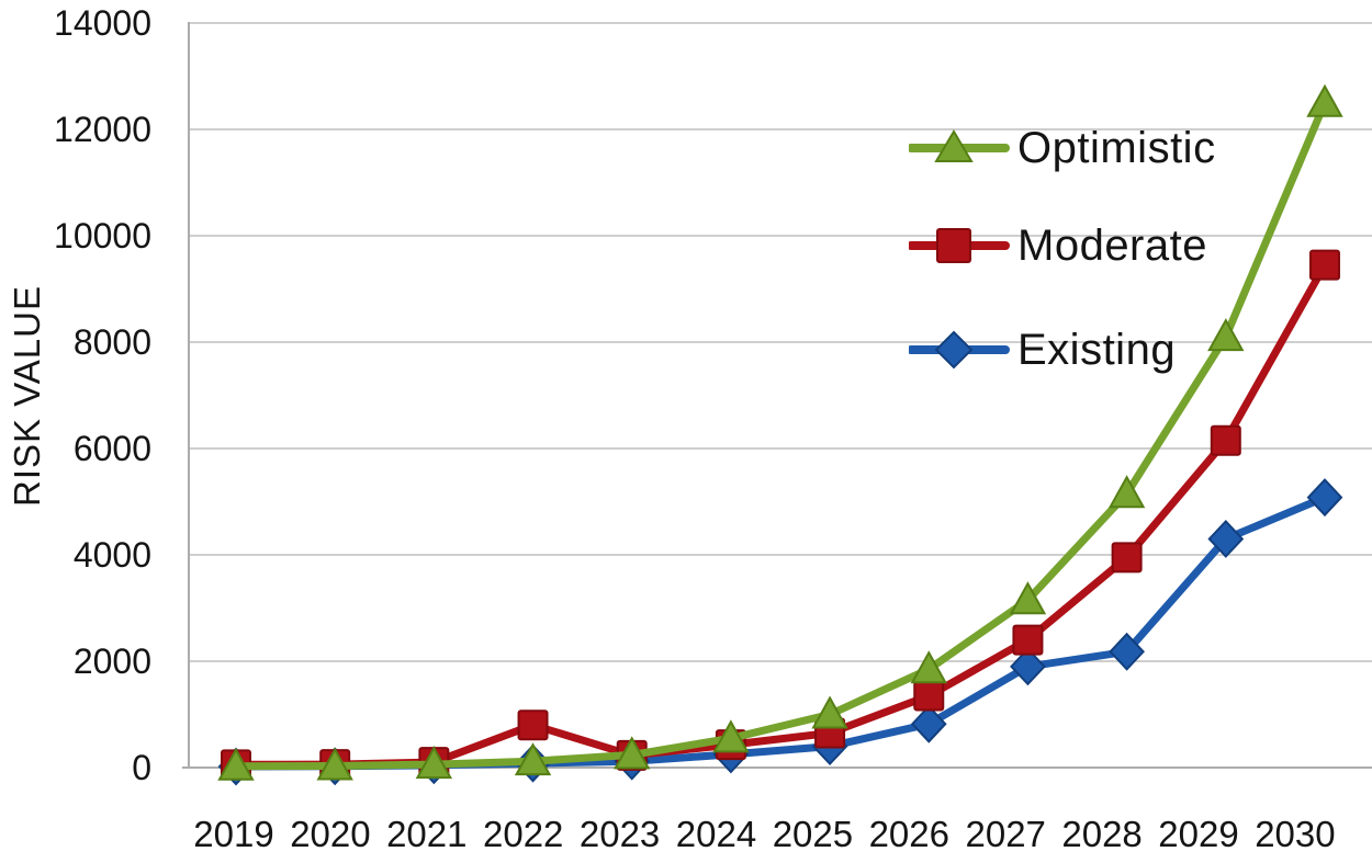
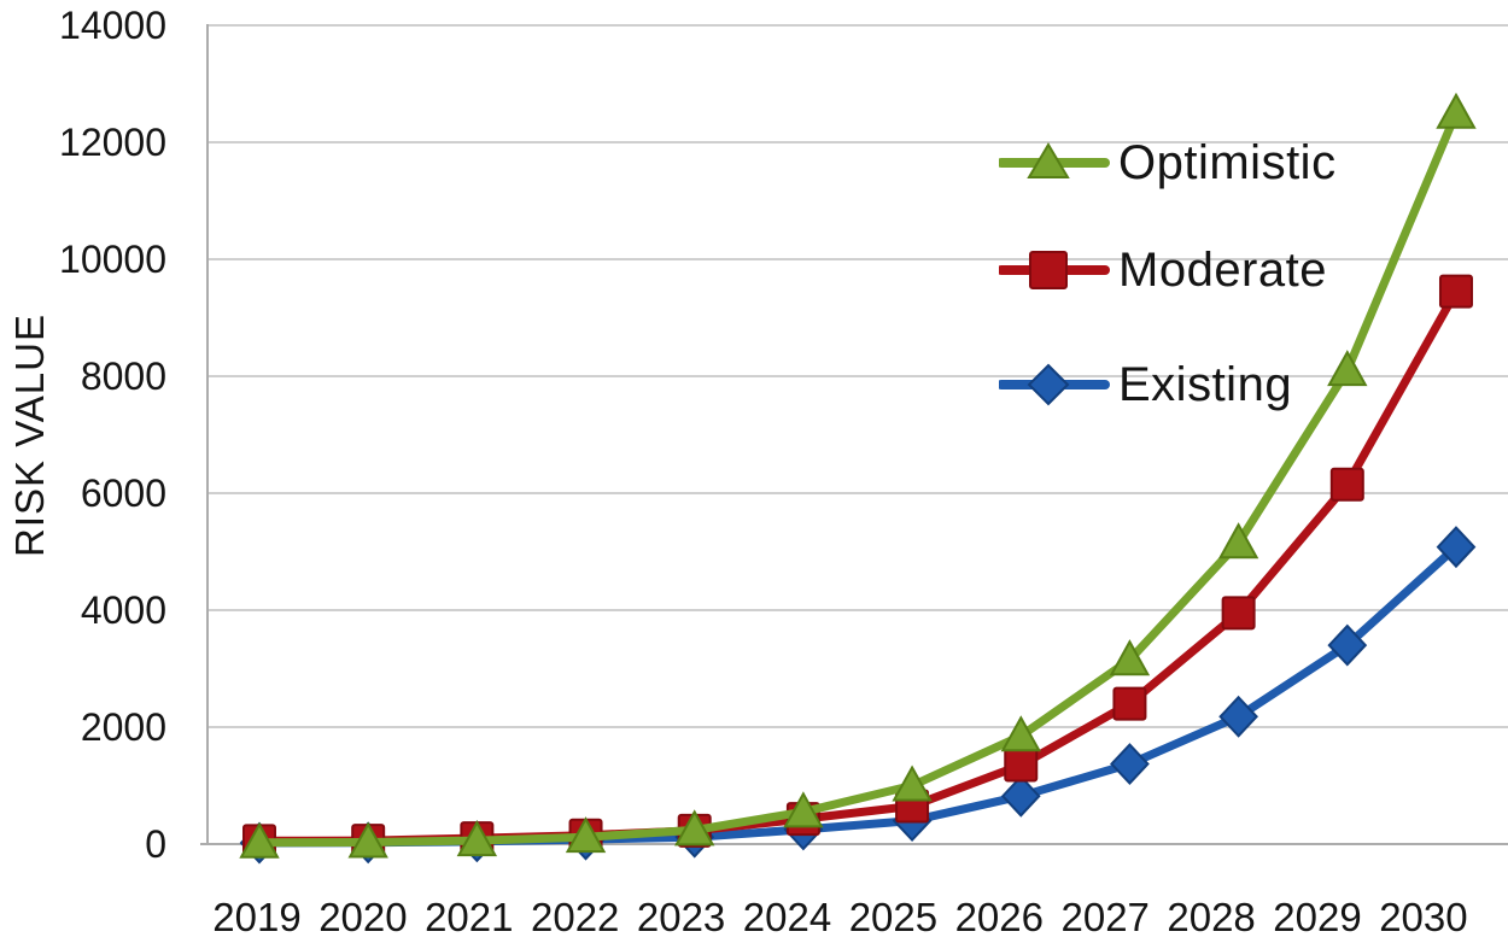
Moderate/2022: 800 -> 200
Existing/2027: 1900 -> 1400
Existing/2029: 4300 -> 3400
